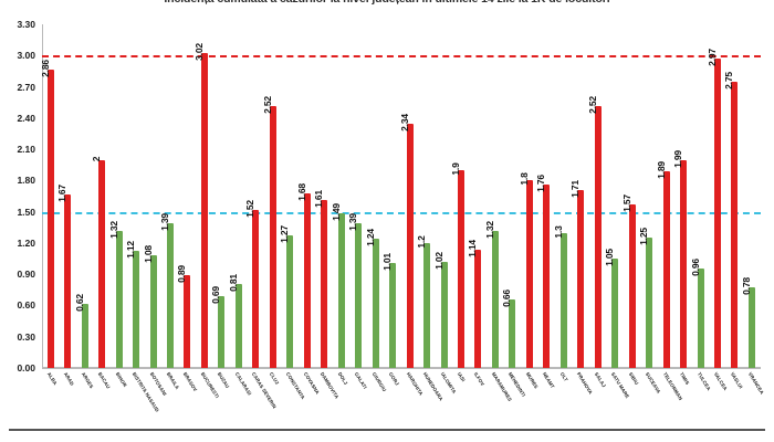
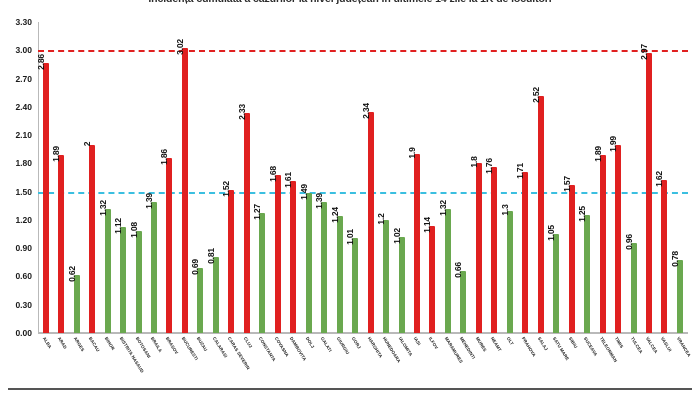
ARAD: 1.67 -> 1.89
BRASOV: 0.89 -> 1.86
CLUJ: 2.52 -> 2.33
VASLUI: 2.75 -> 1.62
